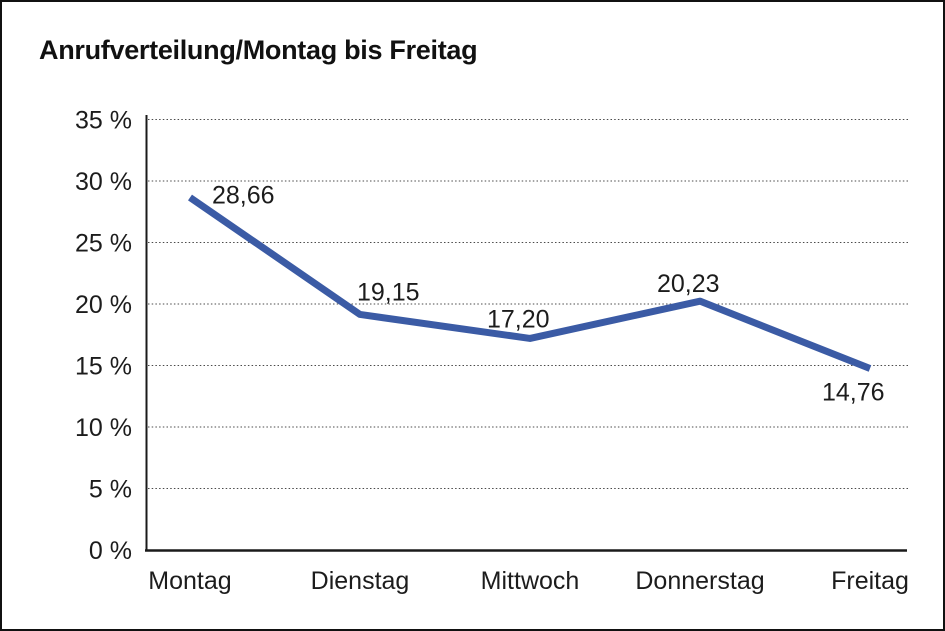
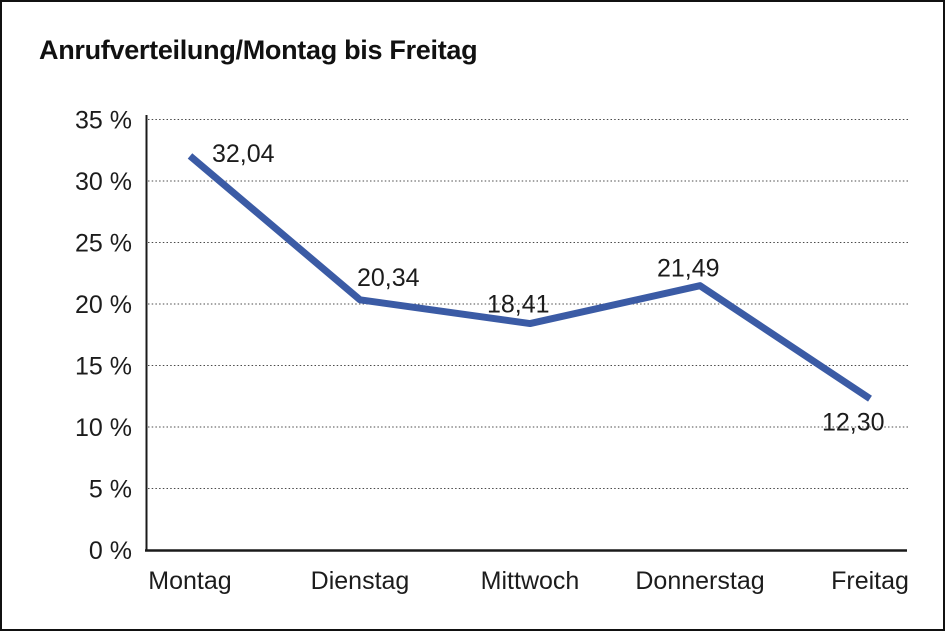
Montag: 28,66 -> 32,04
Dienstag: 19,15 -> 20,34
Mittwoch: 17,20 -> 18,41
Donnerstag: 20,23 -> 21,49
Freitag: 14,76 -> 12,30
